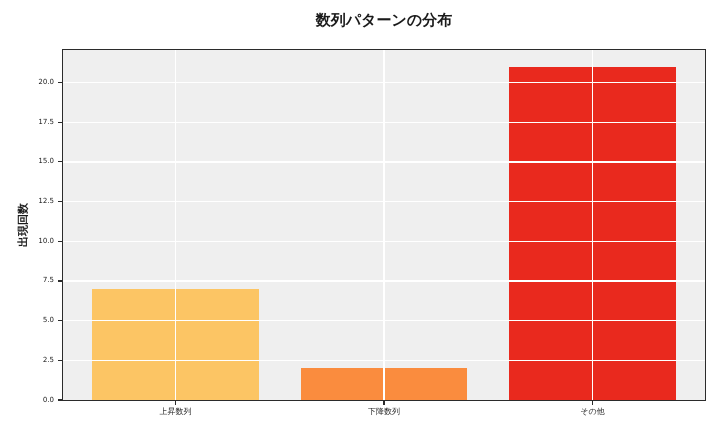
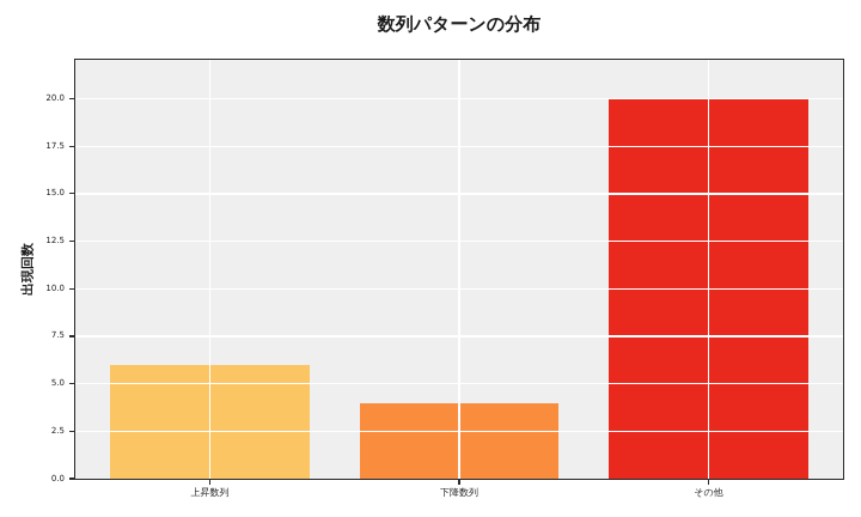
上昇数列: 7 -> 6
下降数列: 2 -> 4
その他: 21 -> 20
